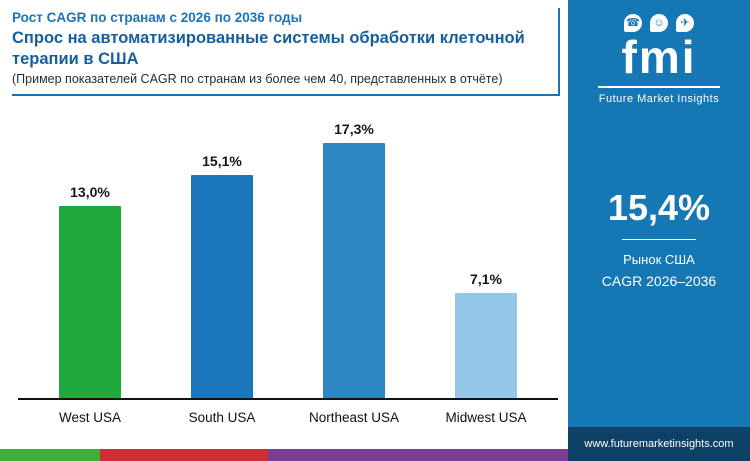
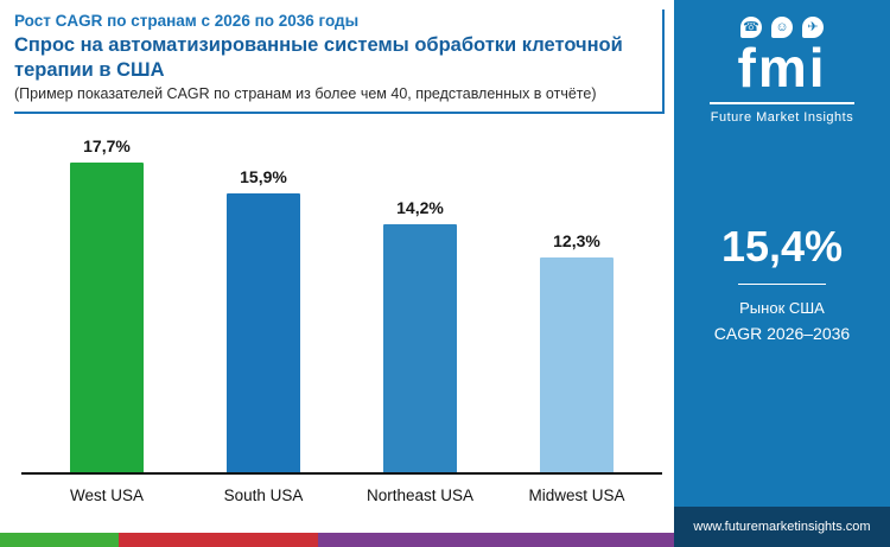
West USA: 13,0% -> 17,7%
South USA: 15,1% -> 15,9%
Northeast USA: 17,3% -> 14,2%
Midwest USA: 7,1% -> 12,3%
